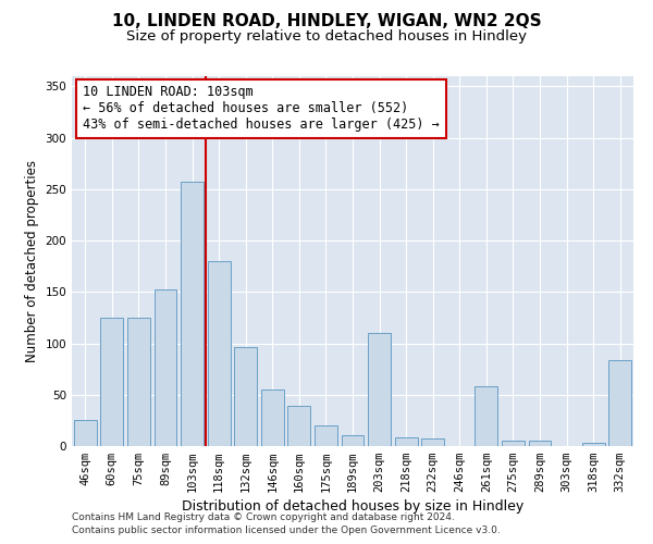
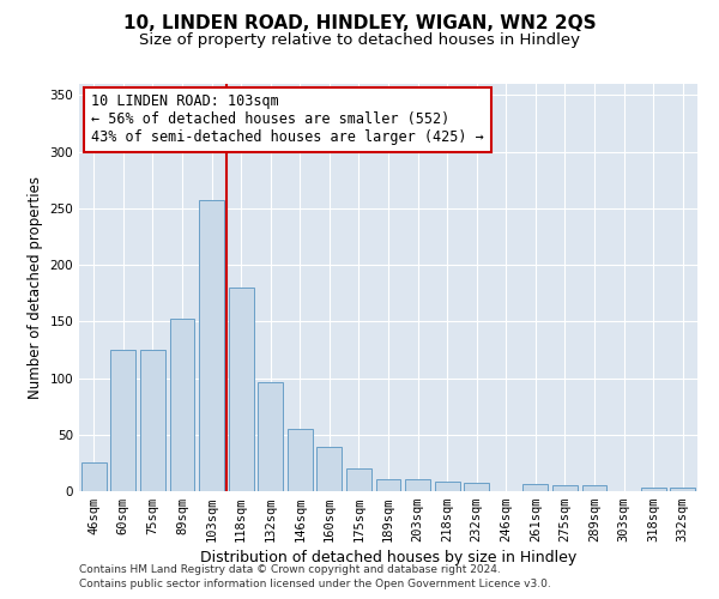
203sqm: 110 -> 11
261sqm: 58 -> 6
332sqm: 84 -> 3
